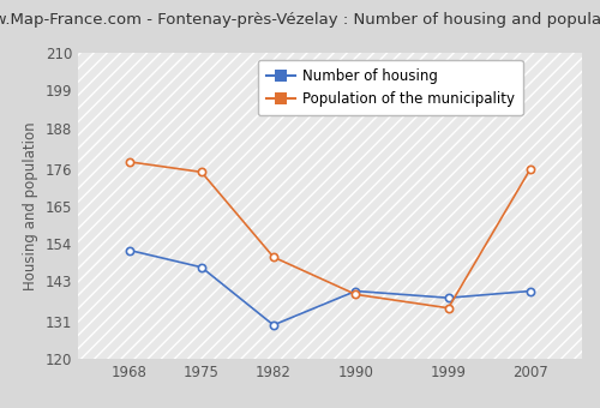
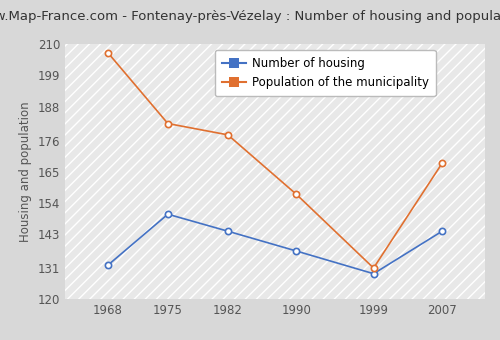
Number of housing/1968: 152 -> 132
Population of the municipality/1968: 178 -> 207
Number of housing/1975: 147 -> 150
Population of the municipality/1975: 175 -> 182
Number of housing/1982: 130 -> 144
Population of the municipality/1982: 150 -> 178
Number of housing/1990: 140 -> 137
Population of the municipality/1990: 139 -> 157
Number of housing/1999: 138 -> 129
Population of the municipality/1999: 135 -> 131
Number of housing/2007: 140 -> 144
Population of the municipality/2007: 176 -> 168
